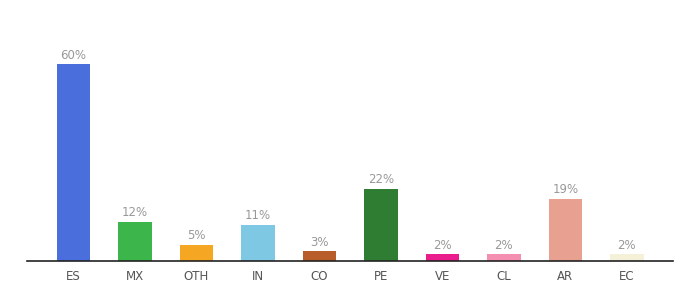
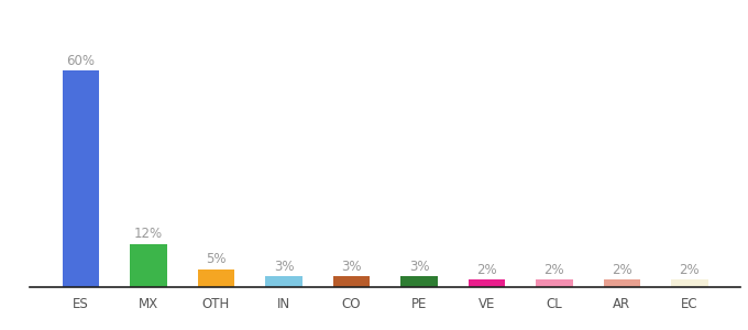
IN: 11% -> 3%
PE: 22% -> 3%
AR: 19% -> 2%
